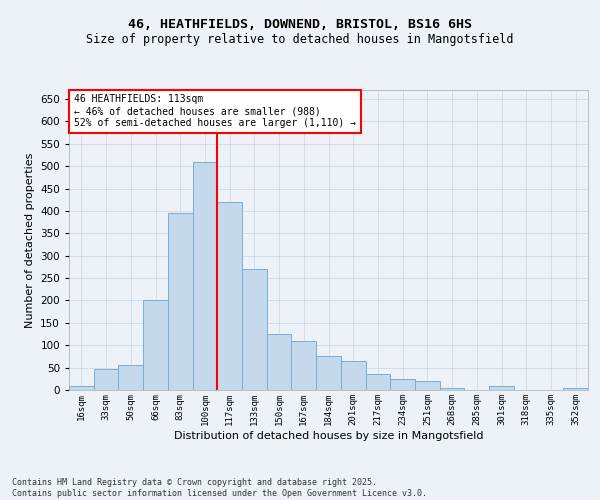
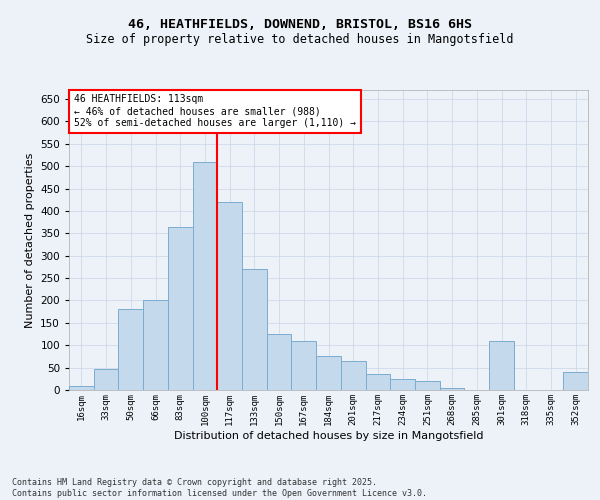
50sqm: 55 -> 180
83sqm: 395 -> 365
301sqm: 8 -> 110
352sqm: 5 -> 40
